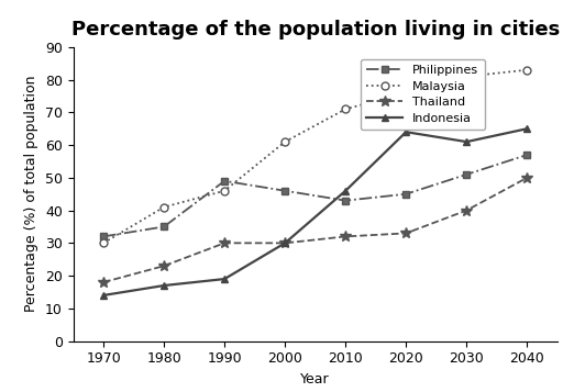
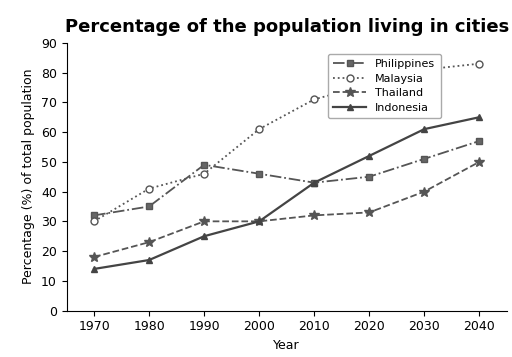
Indonesia/1990: 19 -> 25
Indonesia/2010: 46 -> 43
Indonesia/2020: 64 -> 52
